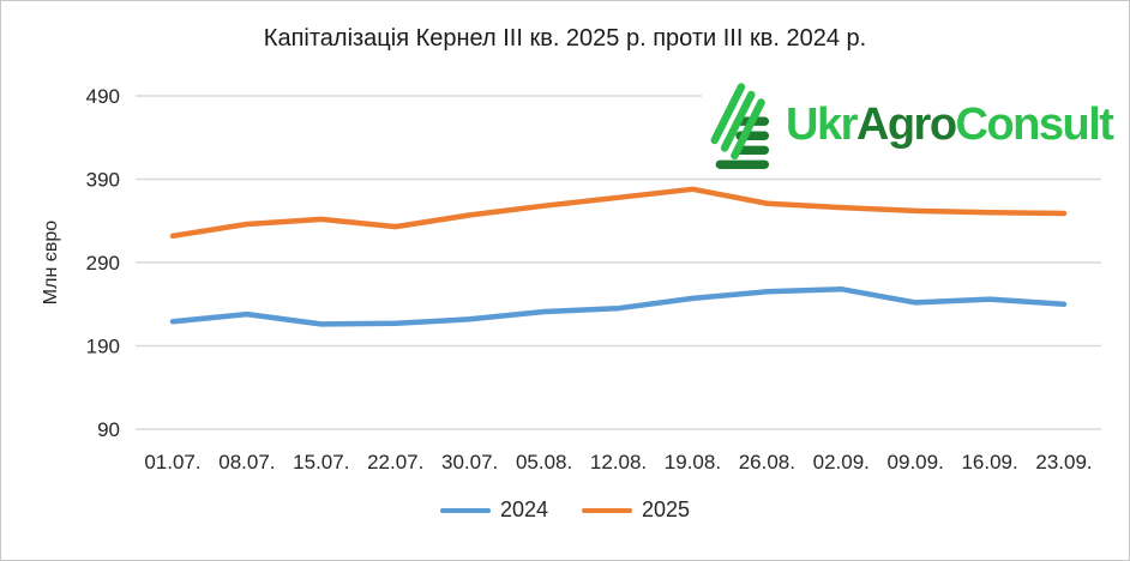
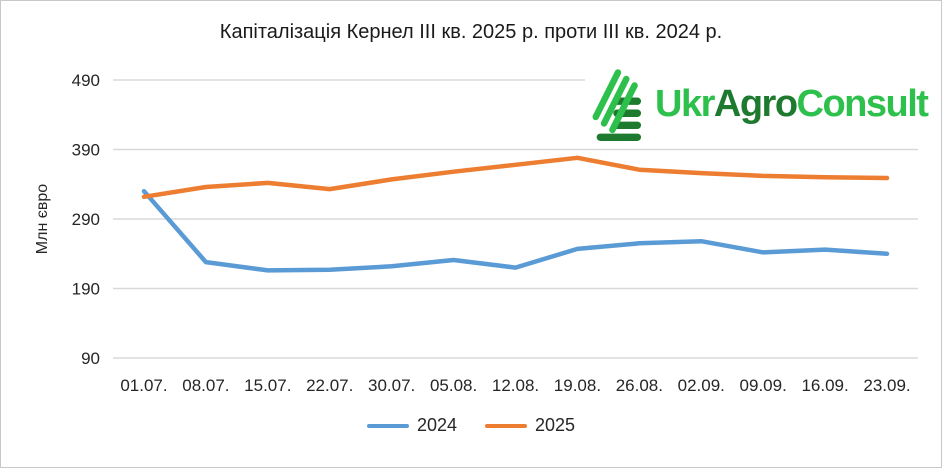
2024/01.07.: 220 -> 330
2024/12.08.: 240 -> 220
